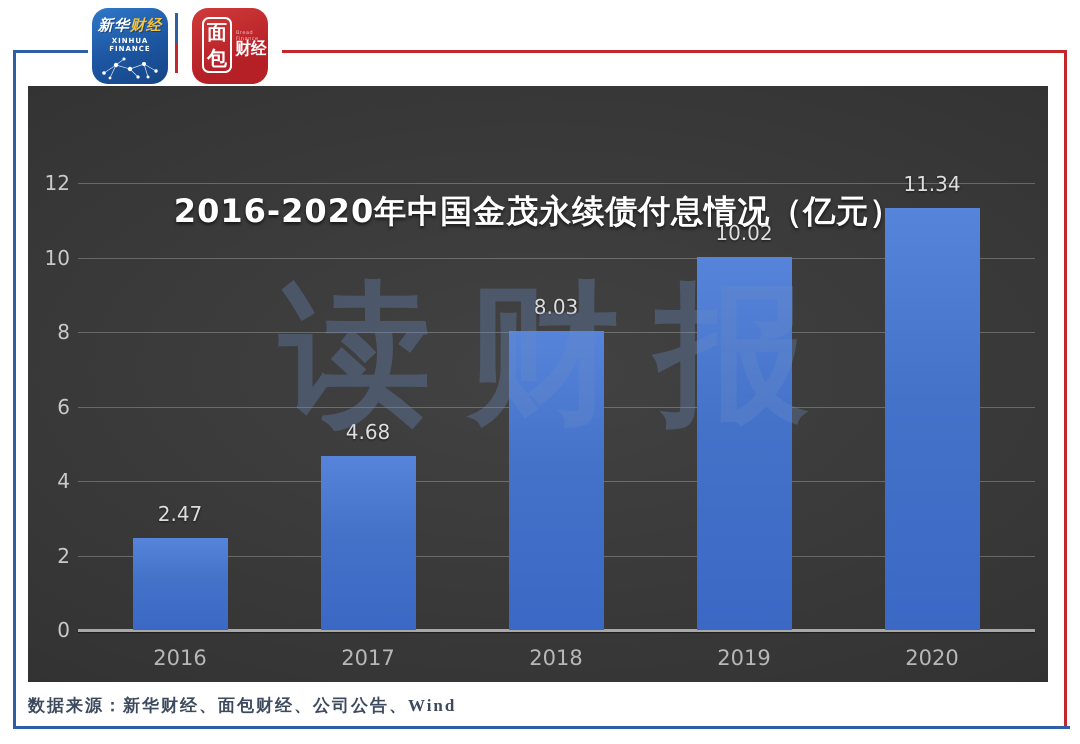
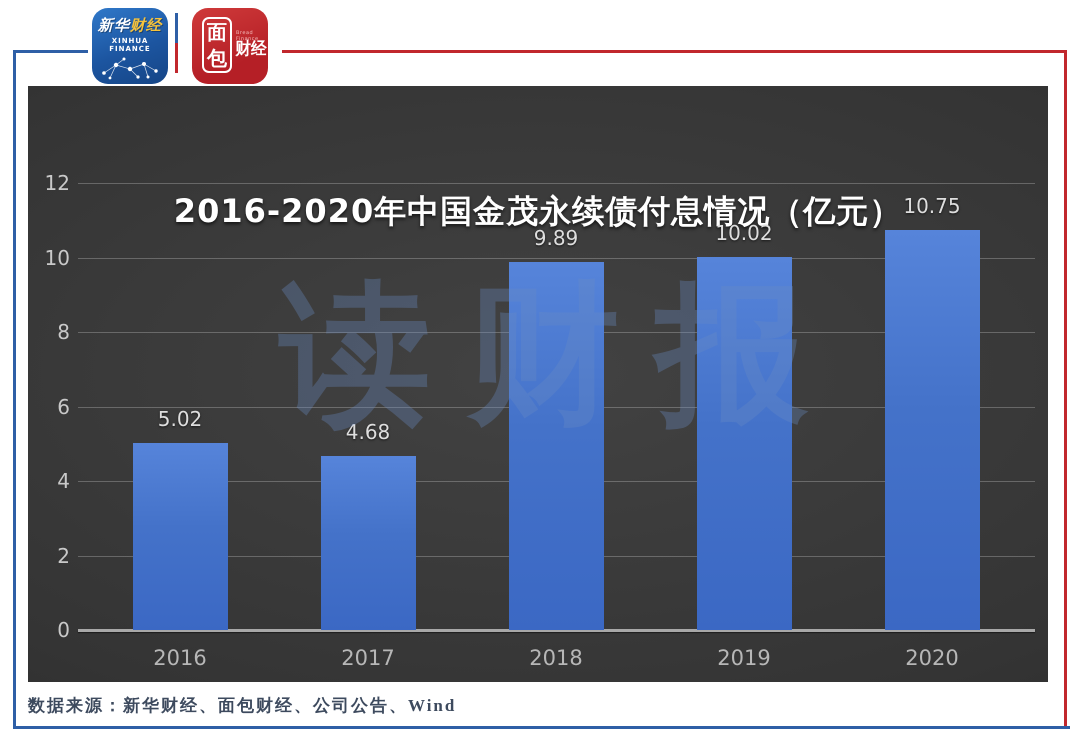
2016: 2.47 -> 5.02
2018: 8.03 -> 9.89
2020: 11.34 -> 10.75
